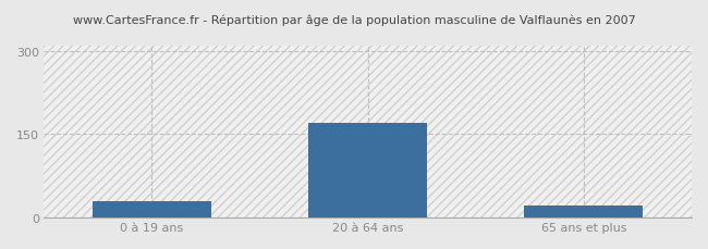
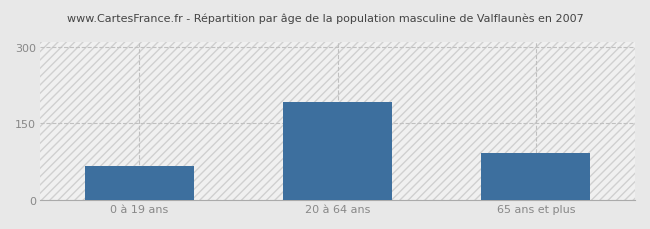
0 à 19 ans: 30 -> 66
20 à 64 ans: 170 -> 192
65 ans et plus: 22 -> 92
